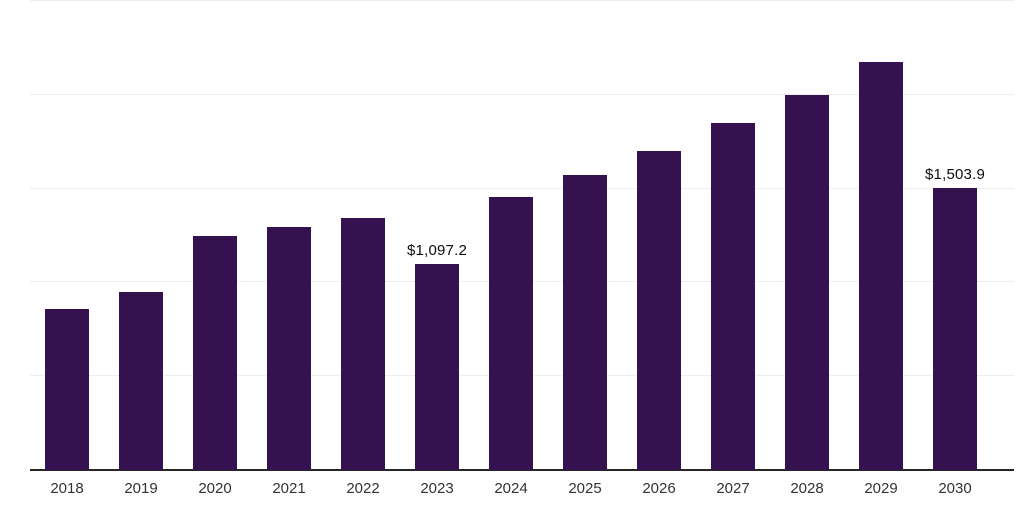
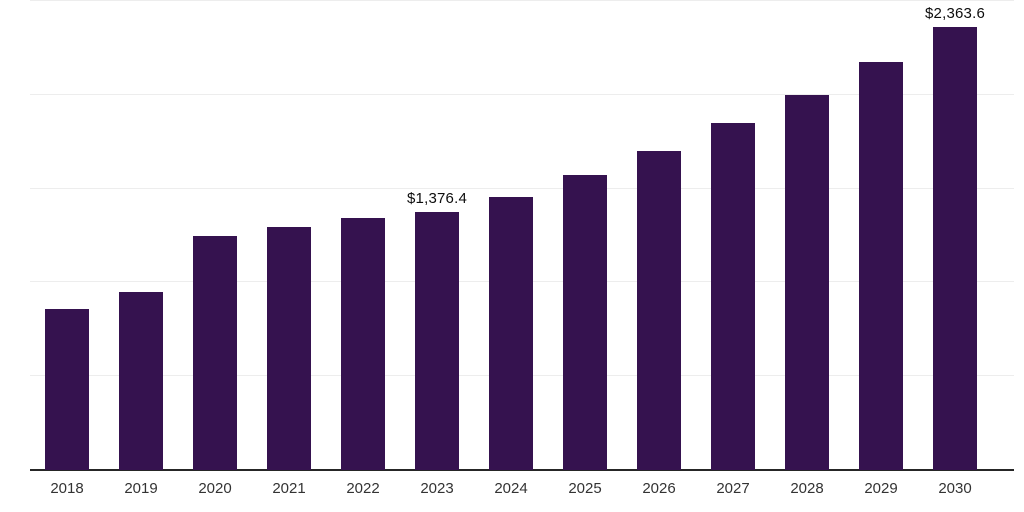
2023: $1,097.2 -> $1,376.4
2030: $1,503.9 -> $2,363.6
